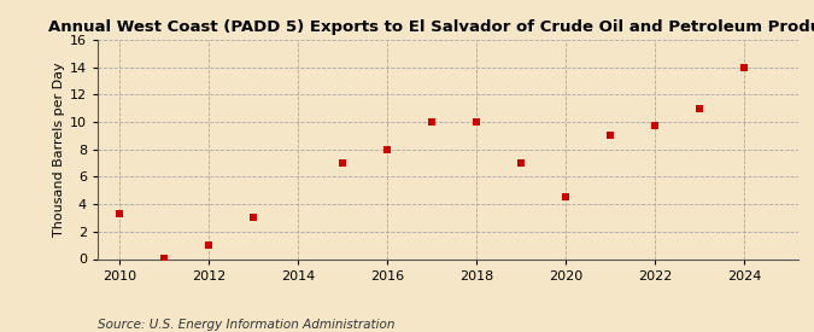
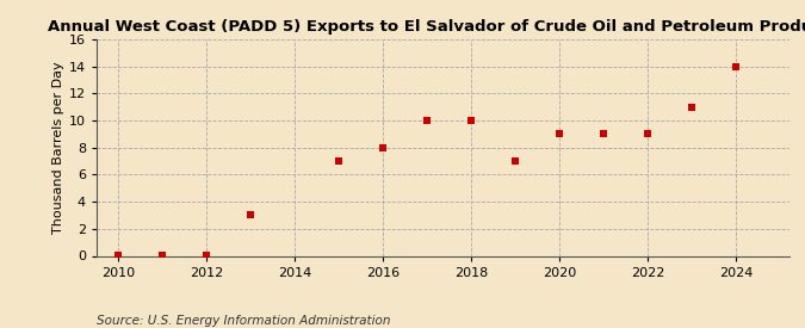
2010: 3.3 -> 0.1
2012: 1.0 -> 0.1
2020: 4.5 -> 9.0
2022: 9.7 -> 9.0
